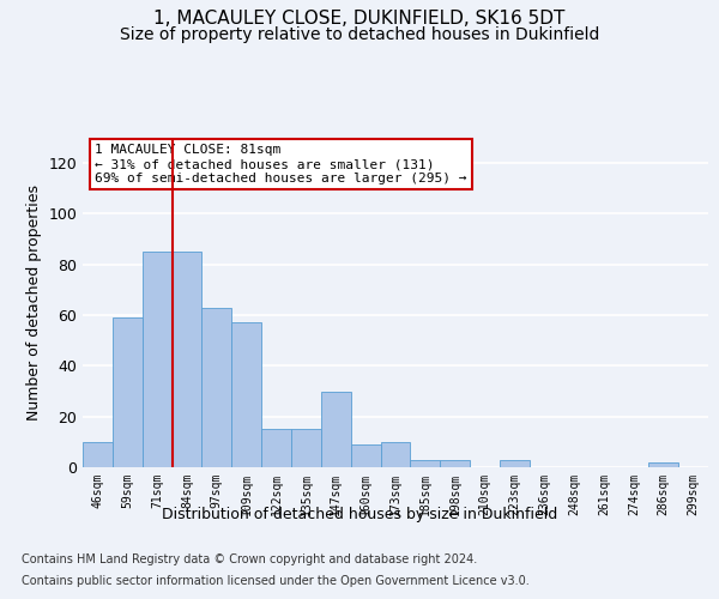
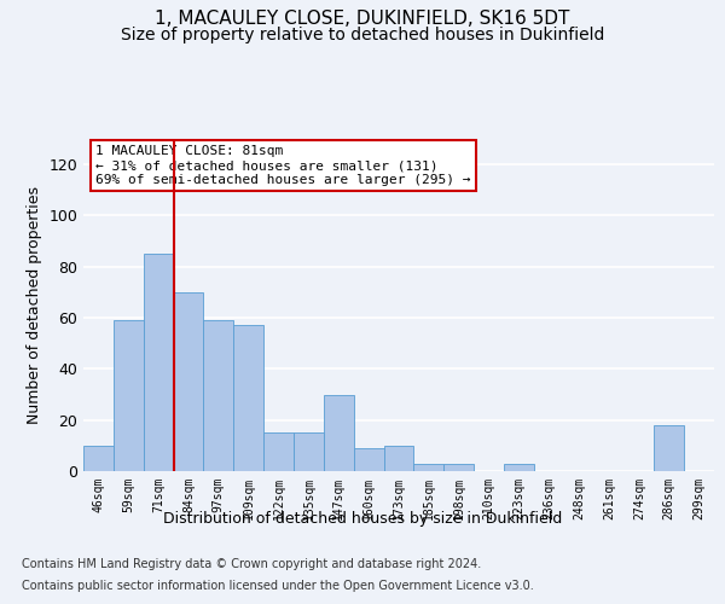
84sqm: 85 -> 70
97sqm: 63 -> 59
286sqm: 2 -> 18
